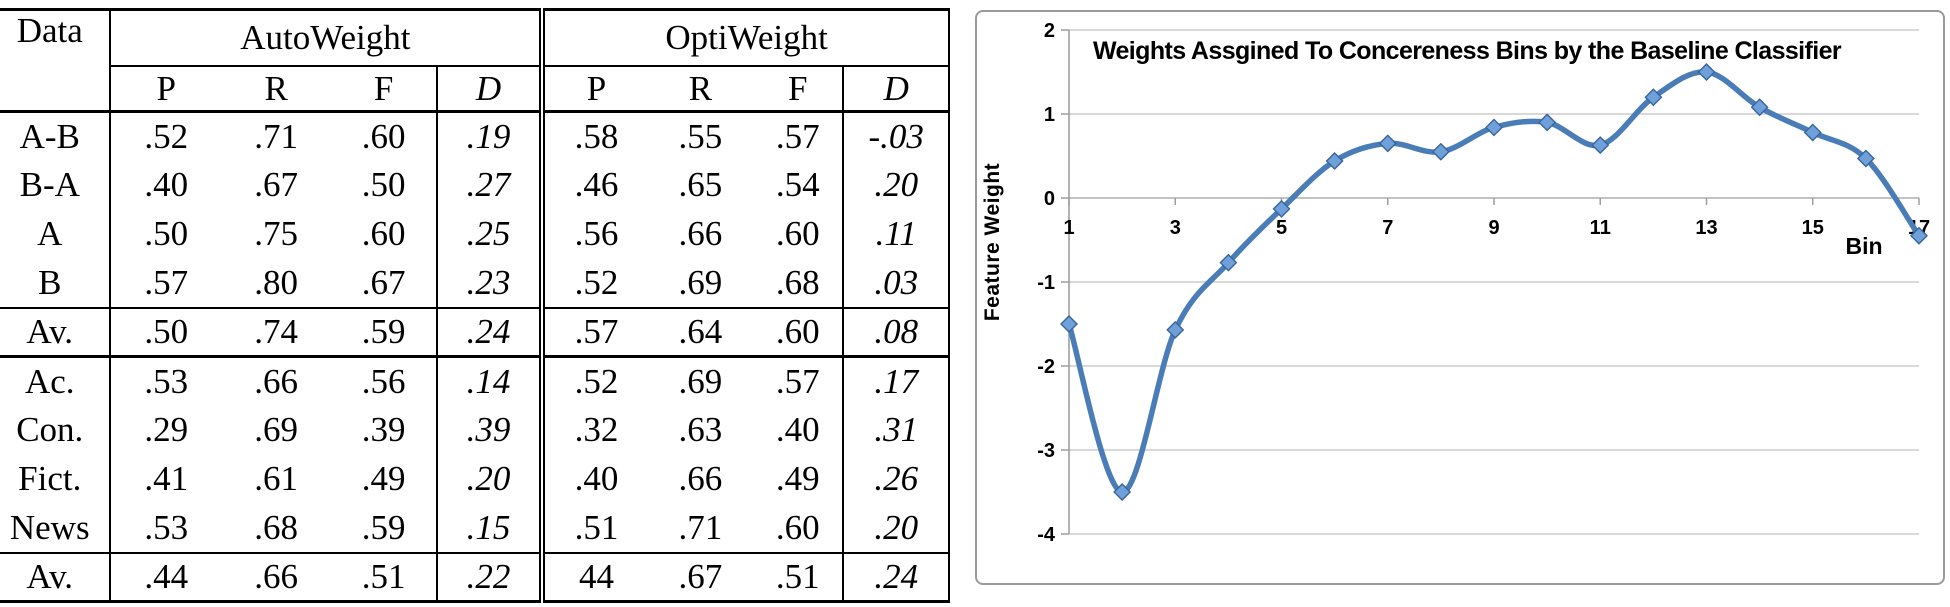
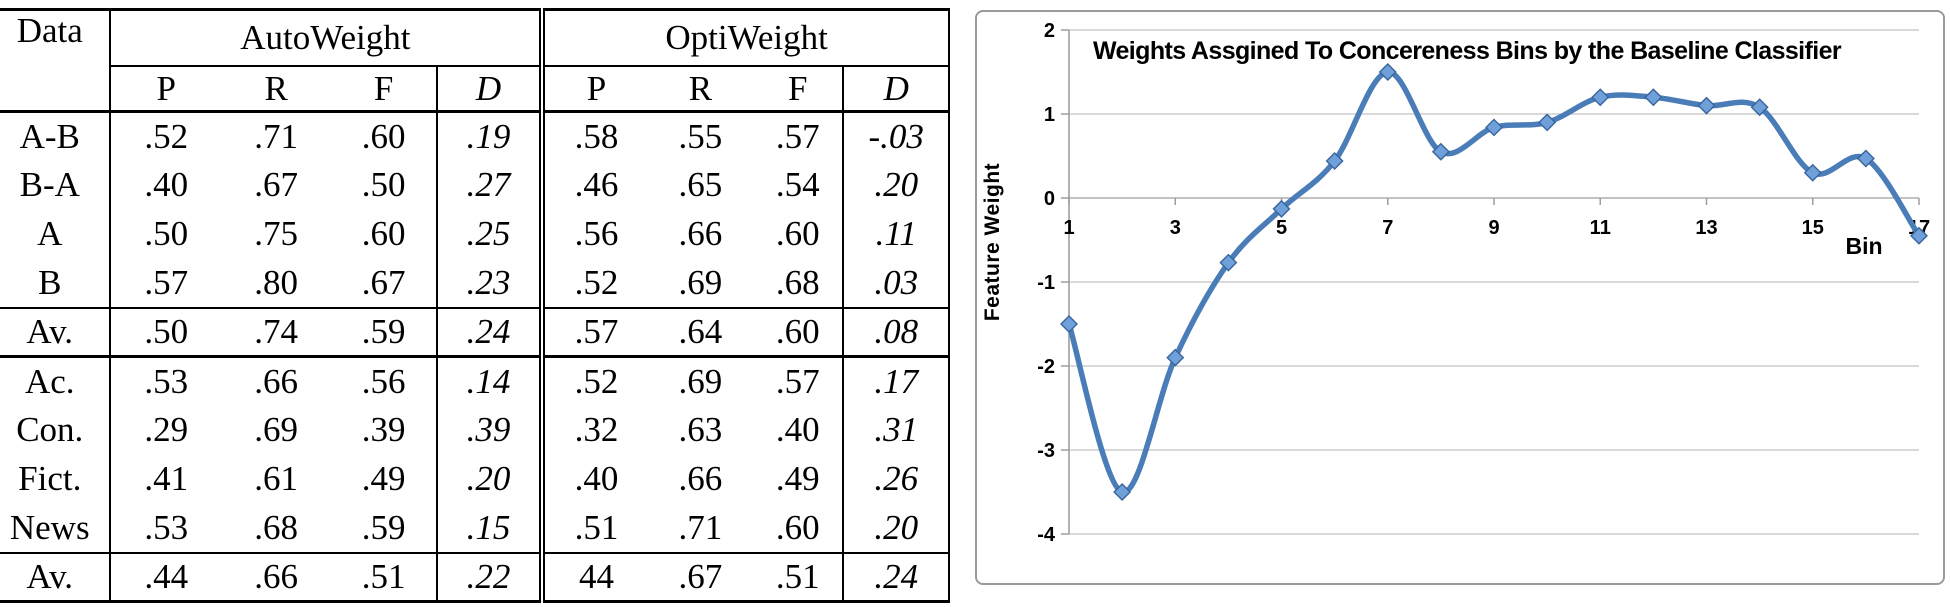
3: -1.6 -> -1.9
7: 0.7 -> 1.5
11: 0.6 -> 1.2
13: 1.5 -> 1.1
15: 0.8 -> 0.3
